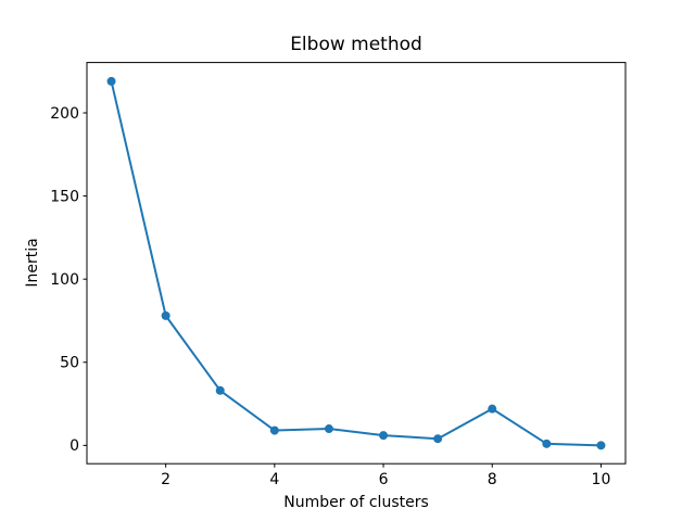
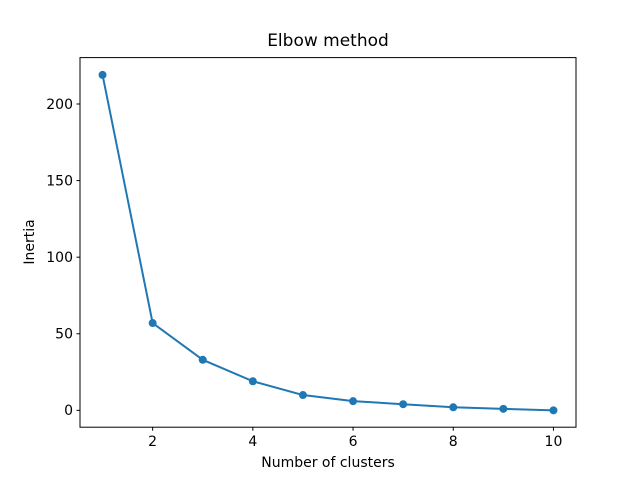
2: 78 -> 57
4: 9 -> 19
8: 22 -> 2
